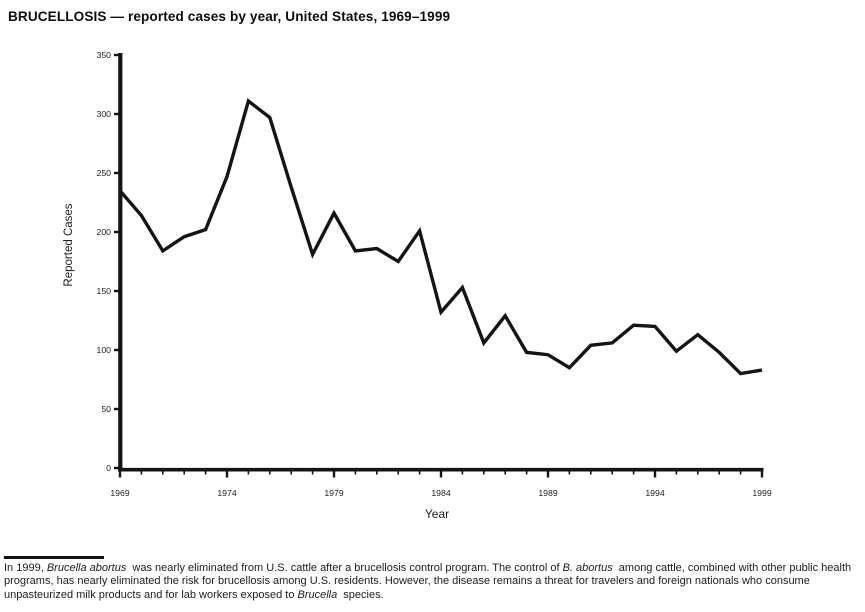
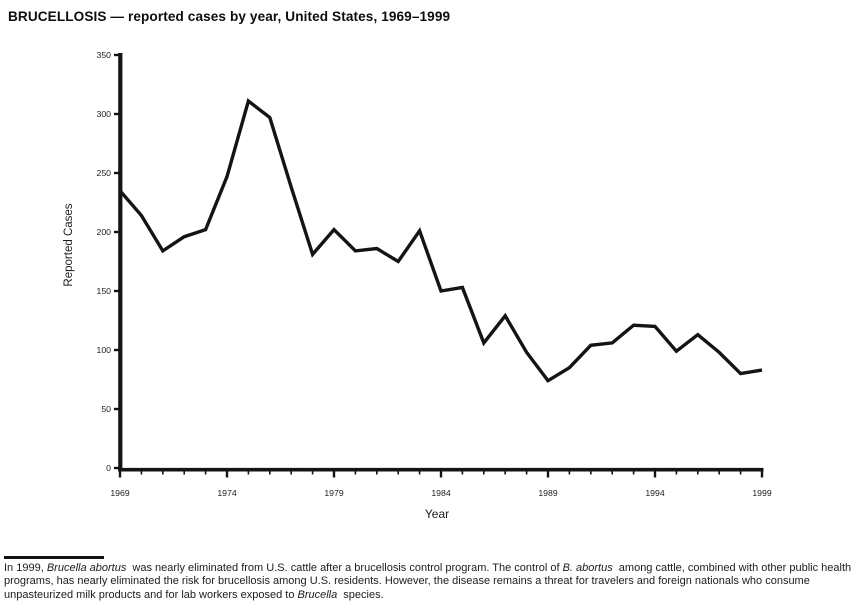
1979: 216 -> 202
1984: 132 -> 150
1989: 96 -> 74
